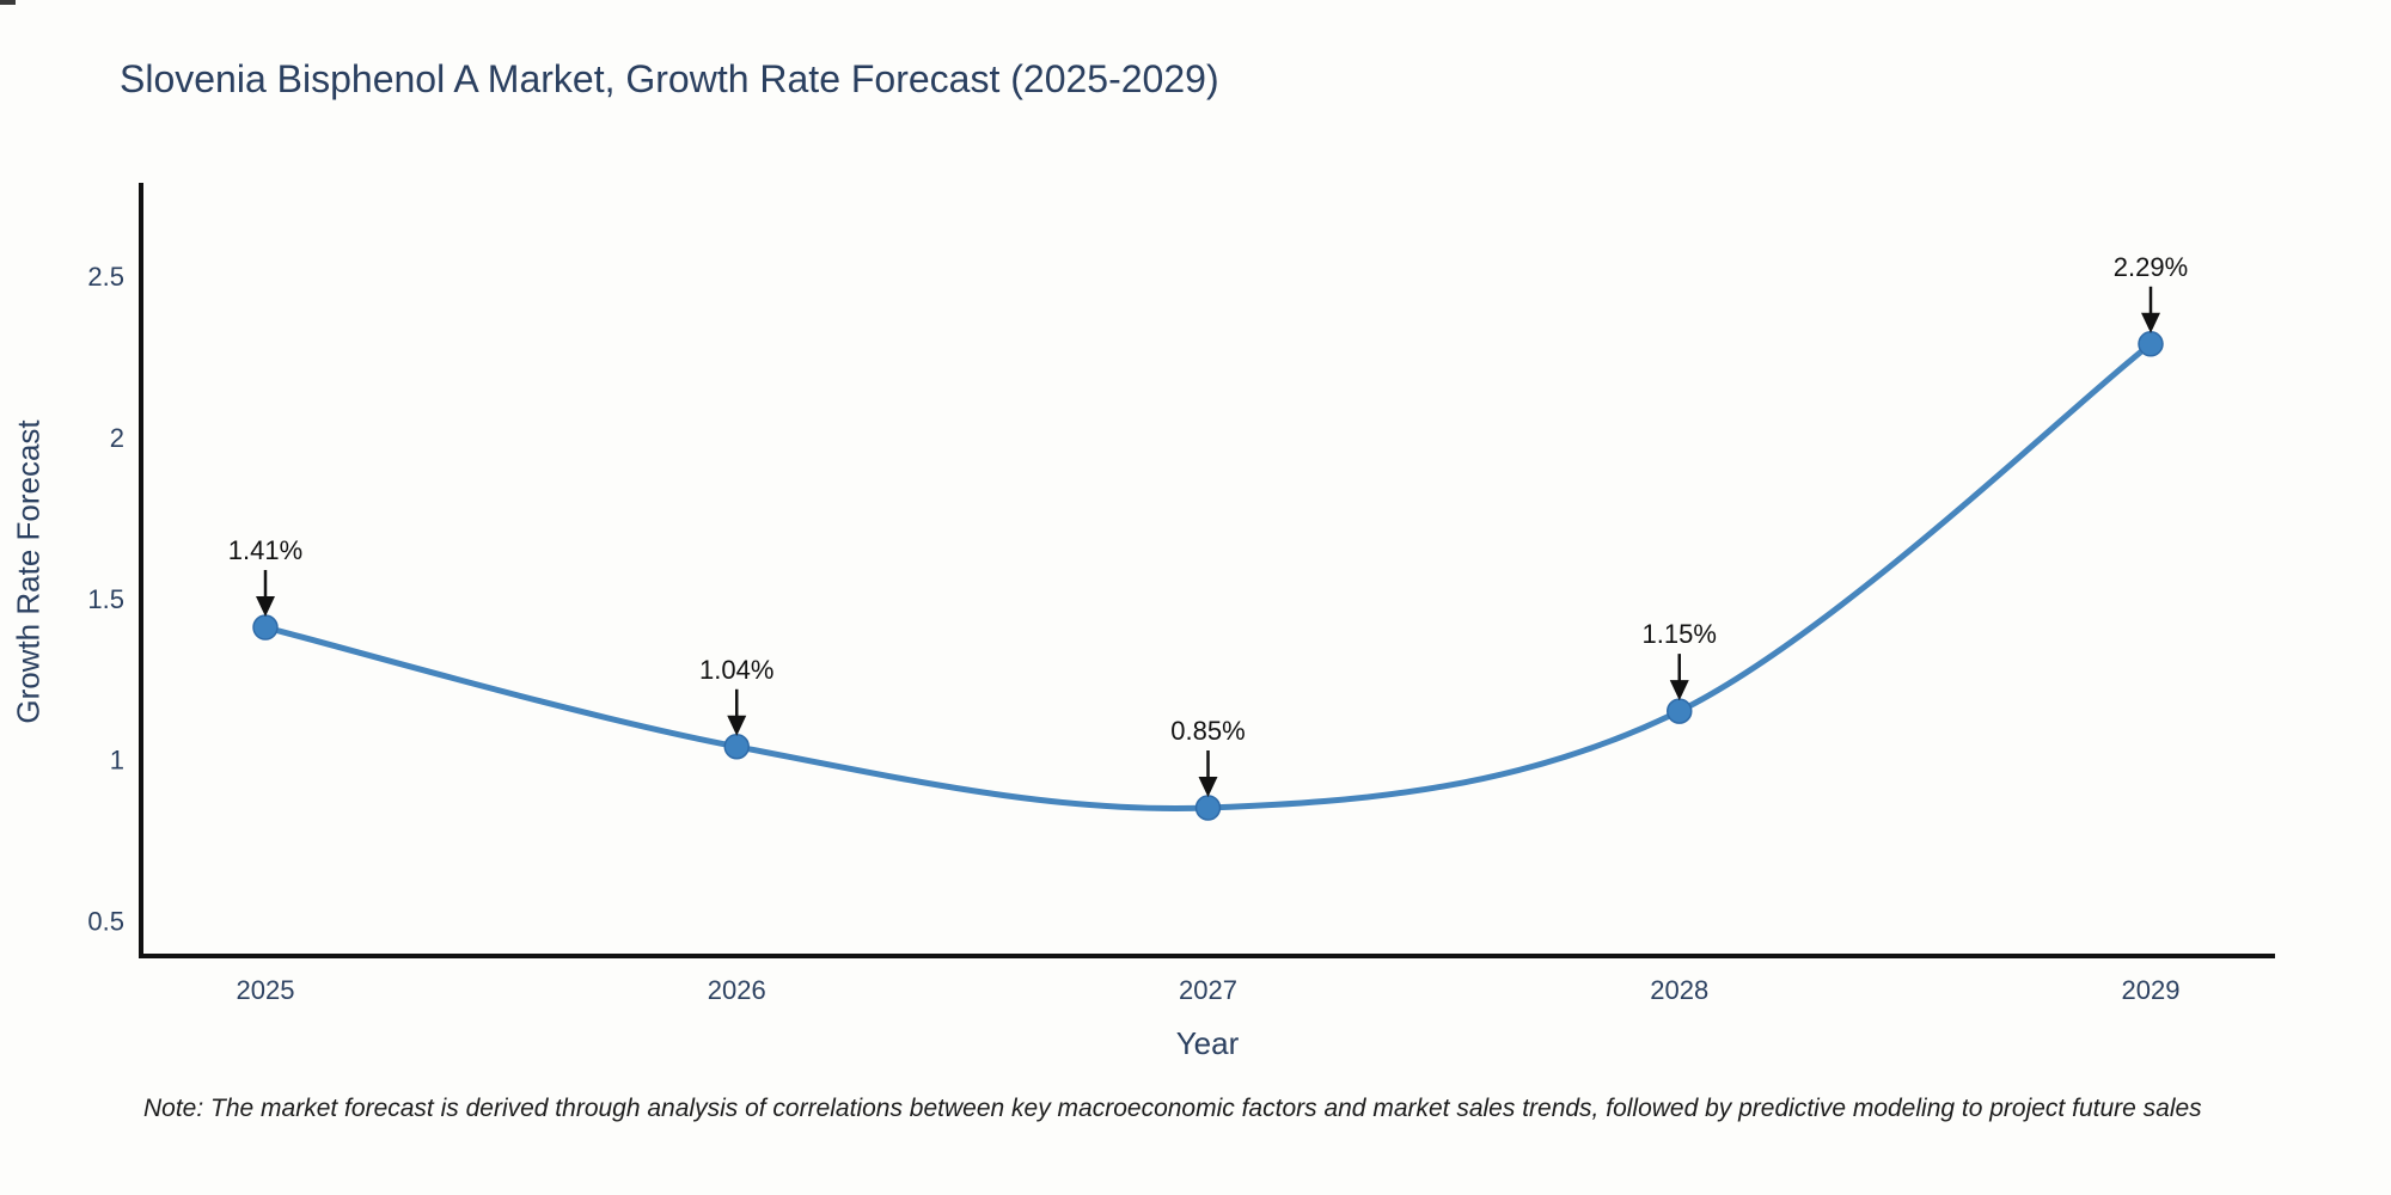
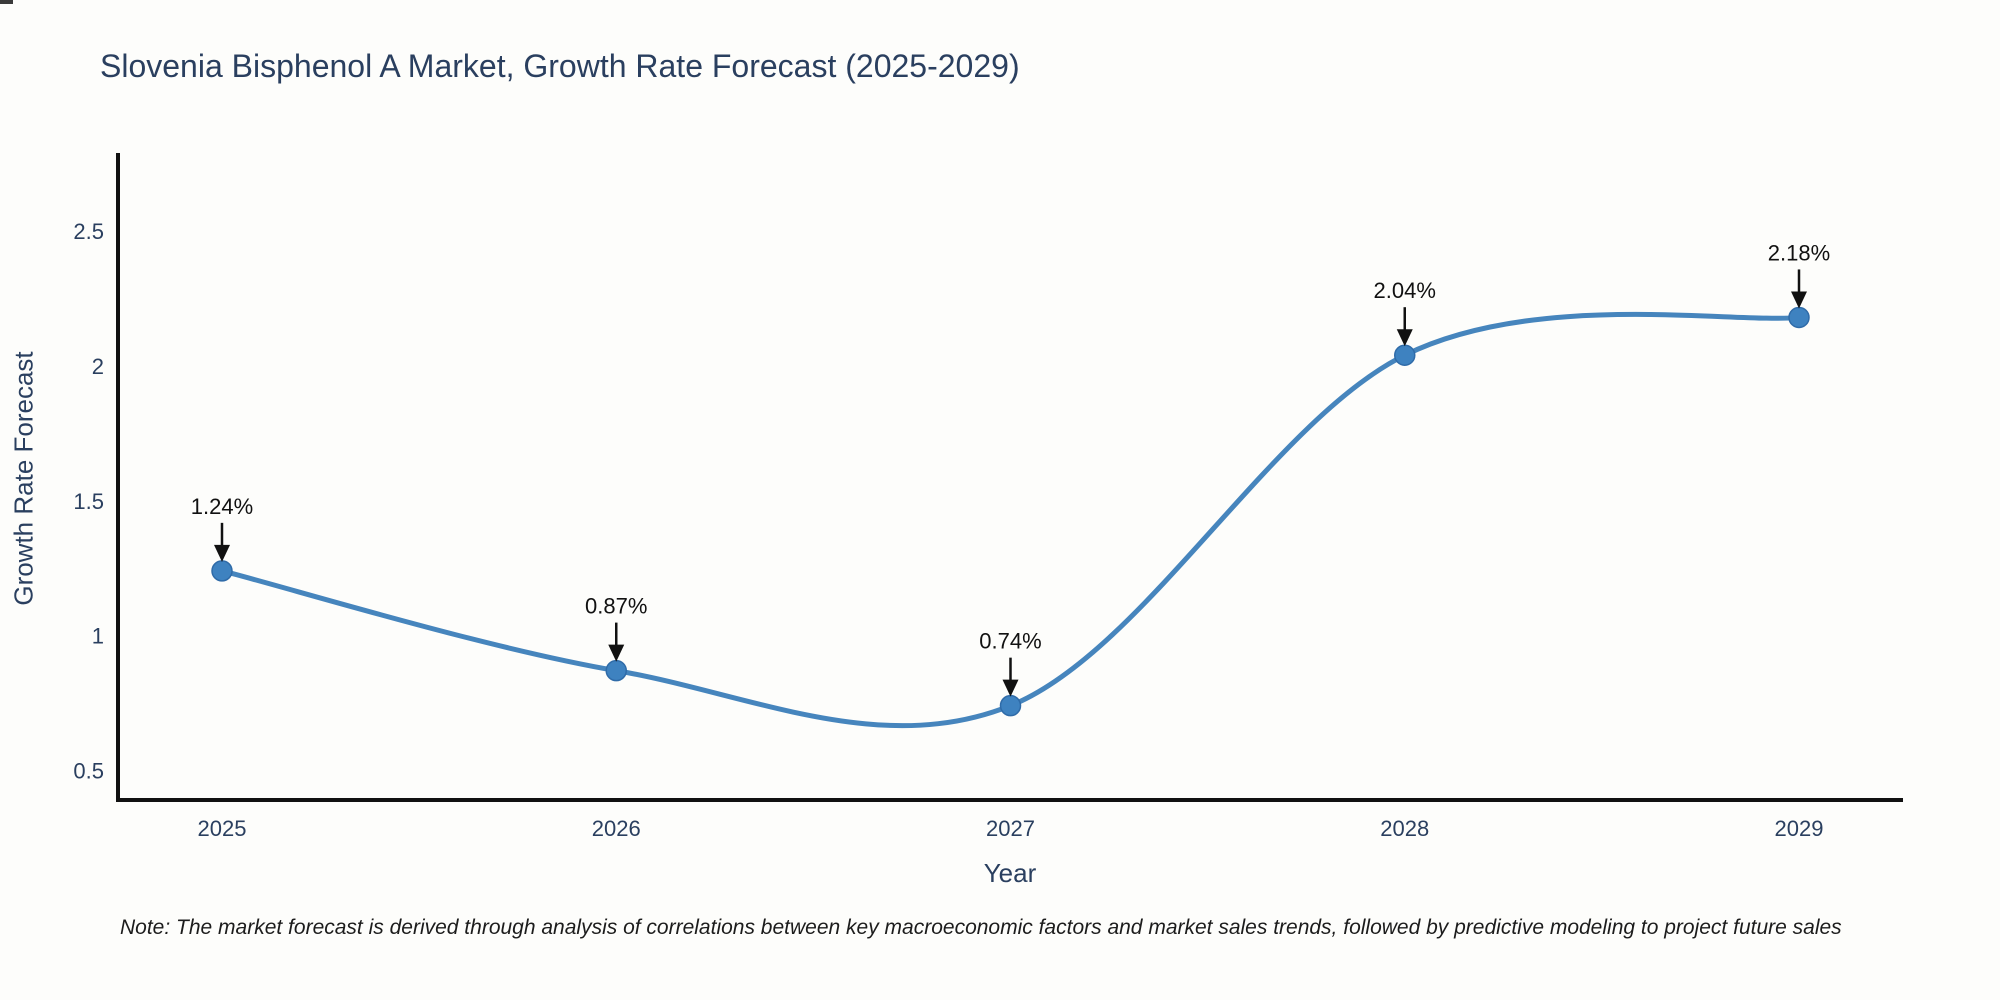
2025: 1.41% -> 1.24%
2026: 1.04% -> 0.87%
2027: 0.85% -> 0.74%
2028: 1.15% -> 2.04%
2029: 2.29% -> 2.18%
